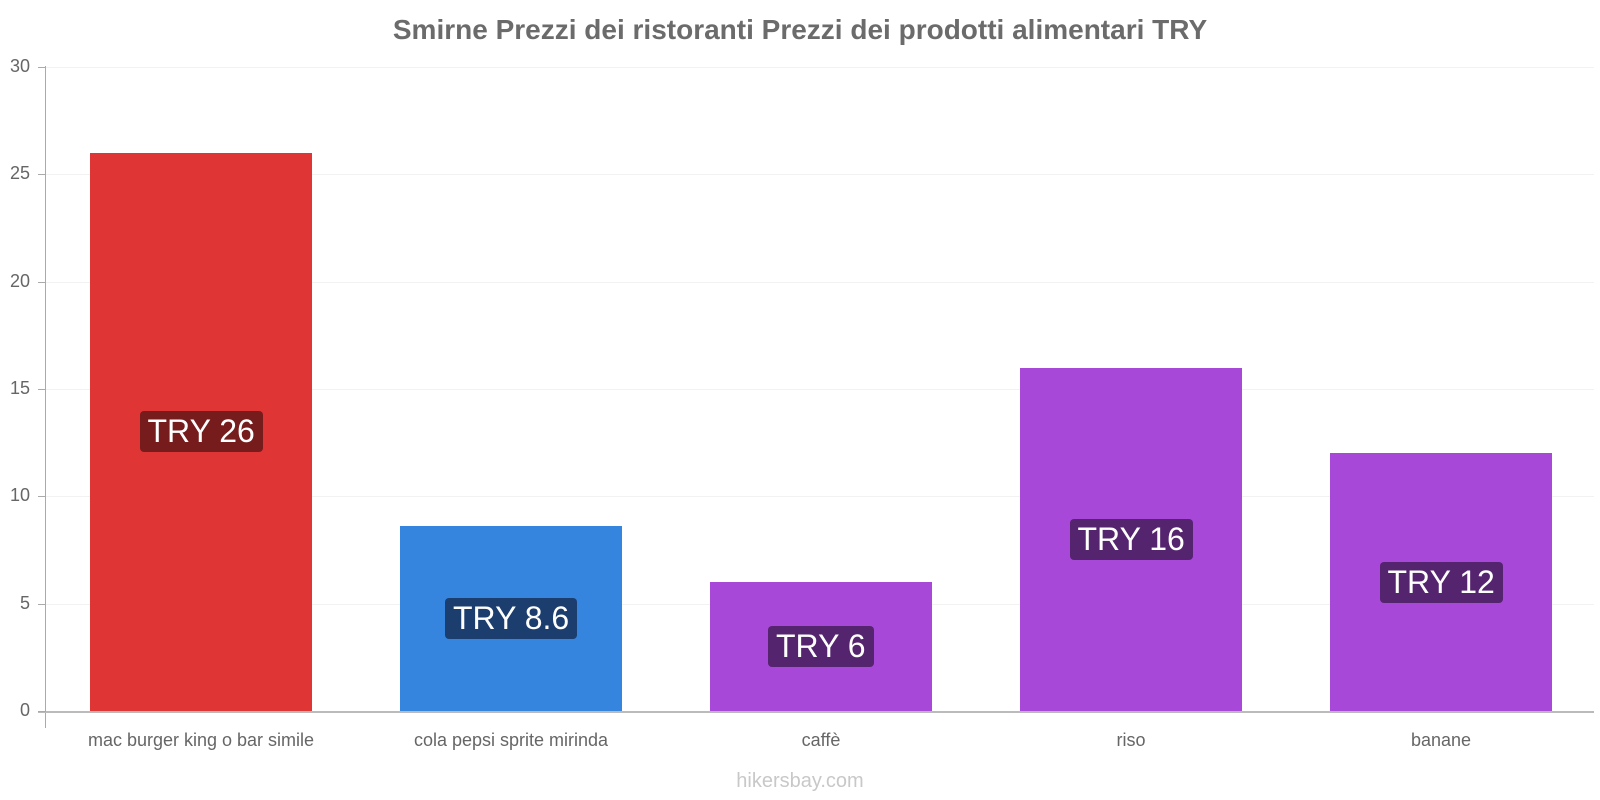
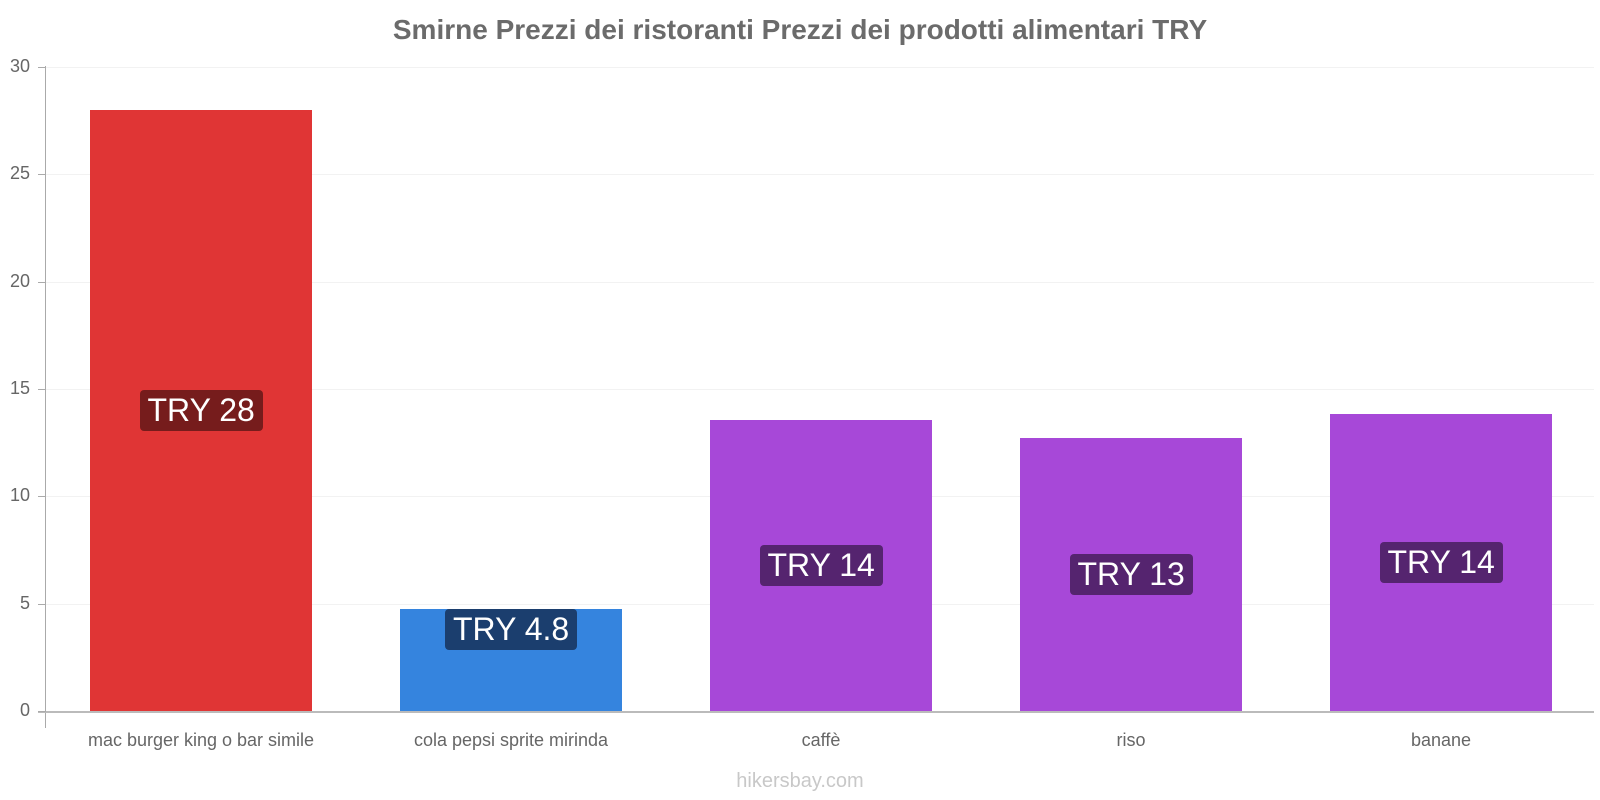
mac burger king o bar simile: 26 -> 28
cola pepsi sprite mirinda: 8.6 -> 4.8
caffè: 6 -> 14
riso: 16 -> 13
banane: 12 -> 14
